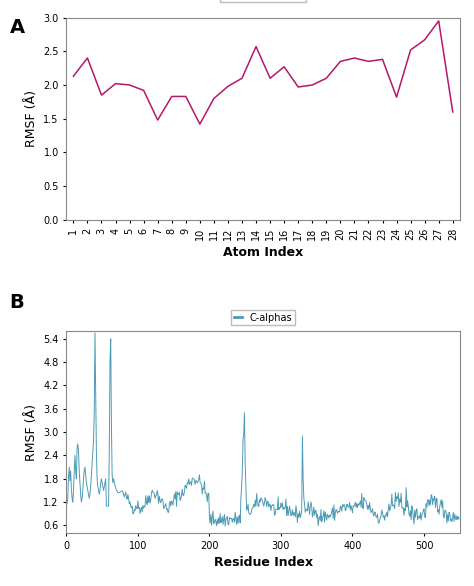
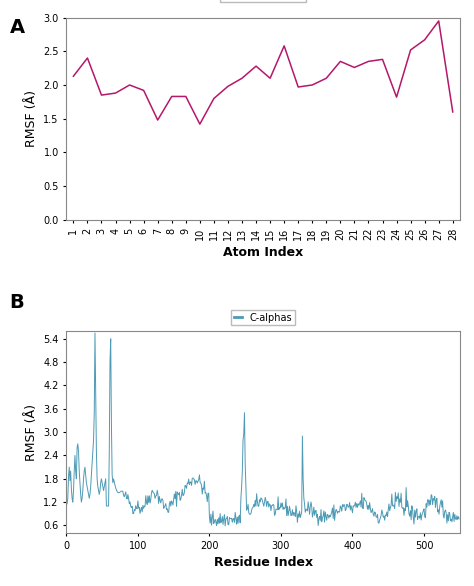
4: 2.02 -> 1.88
14: 2.57 -> 2.28
16: 2.27 -> 2.58
21: 2.40 -> 2.26
